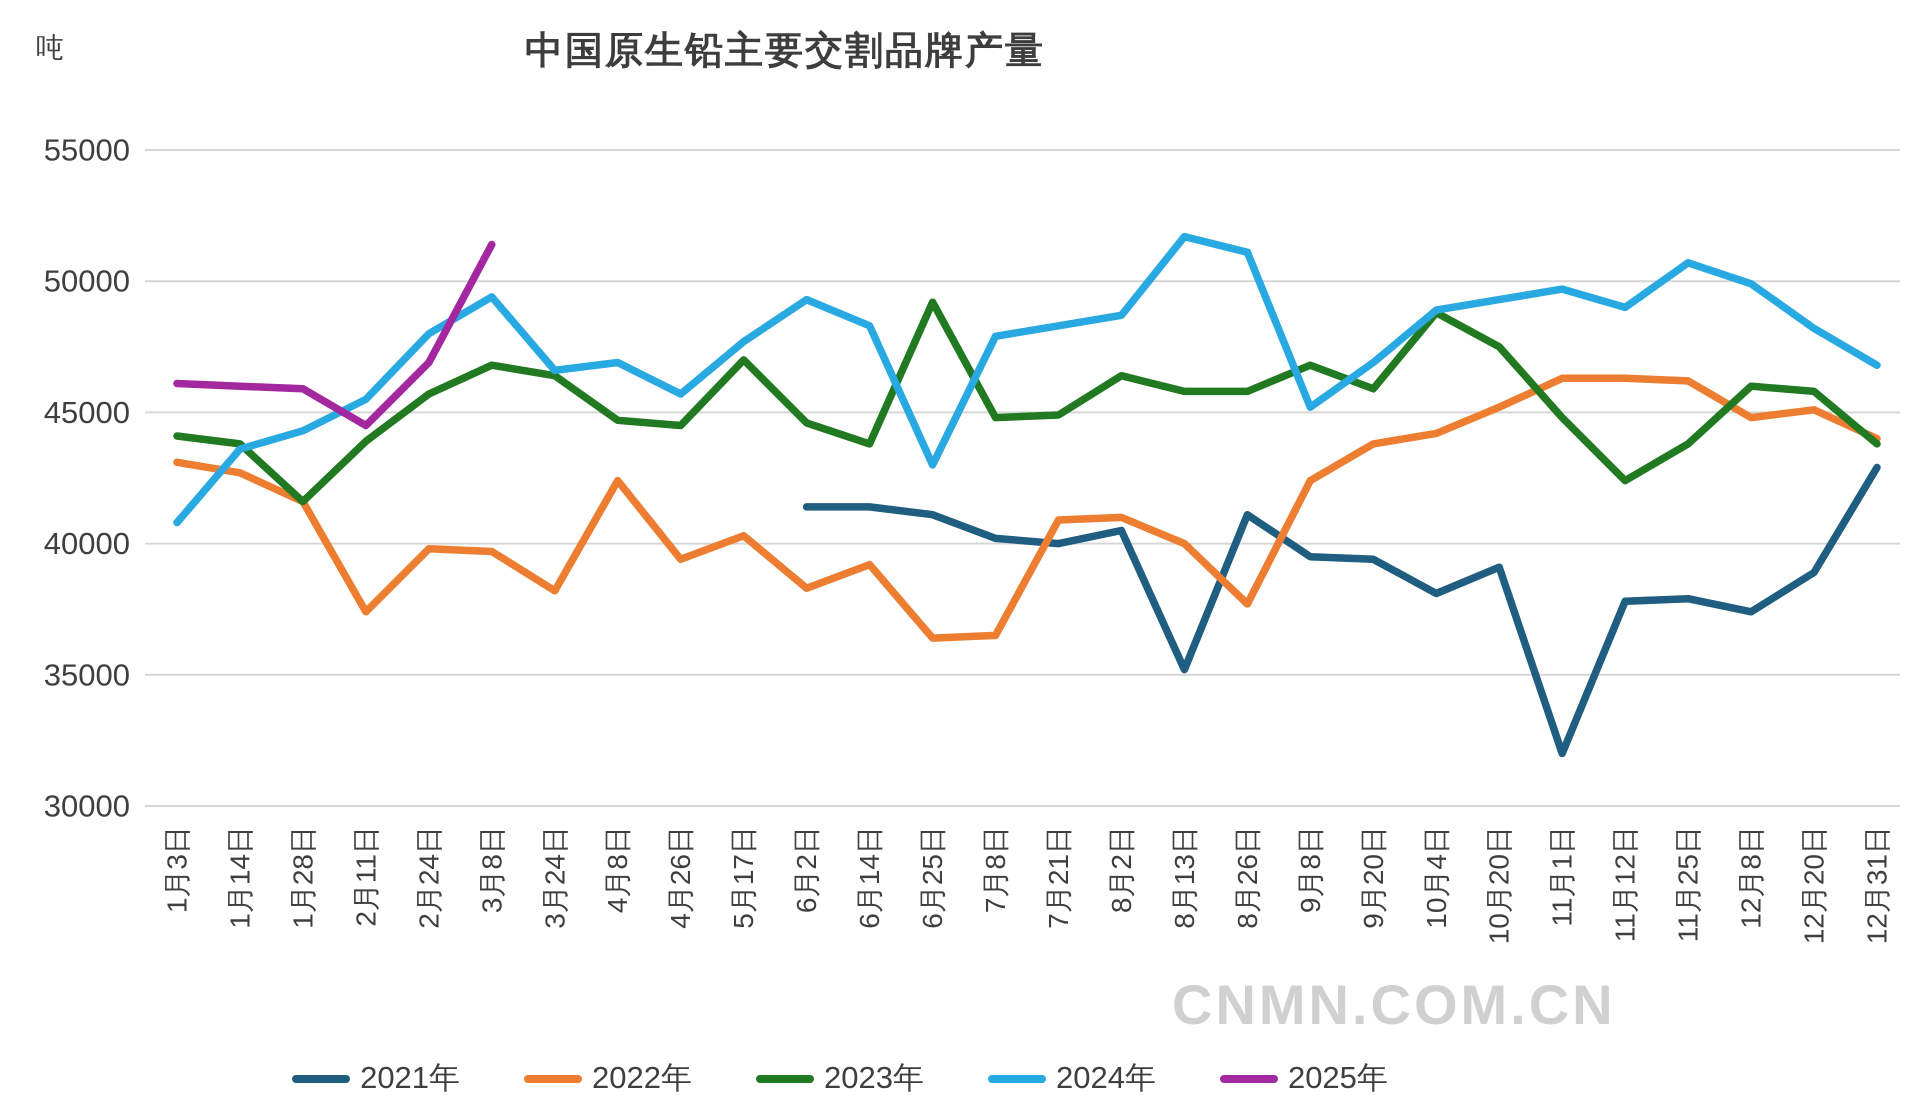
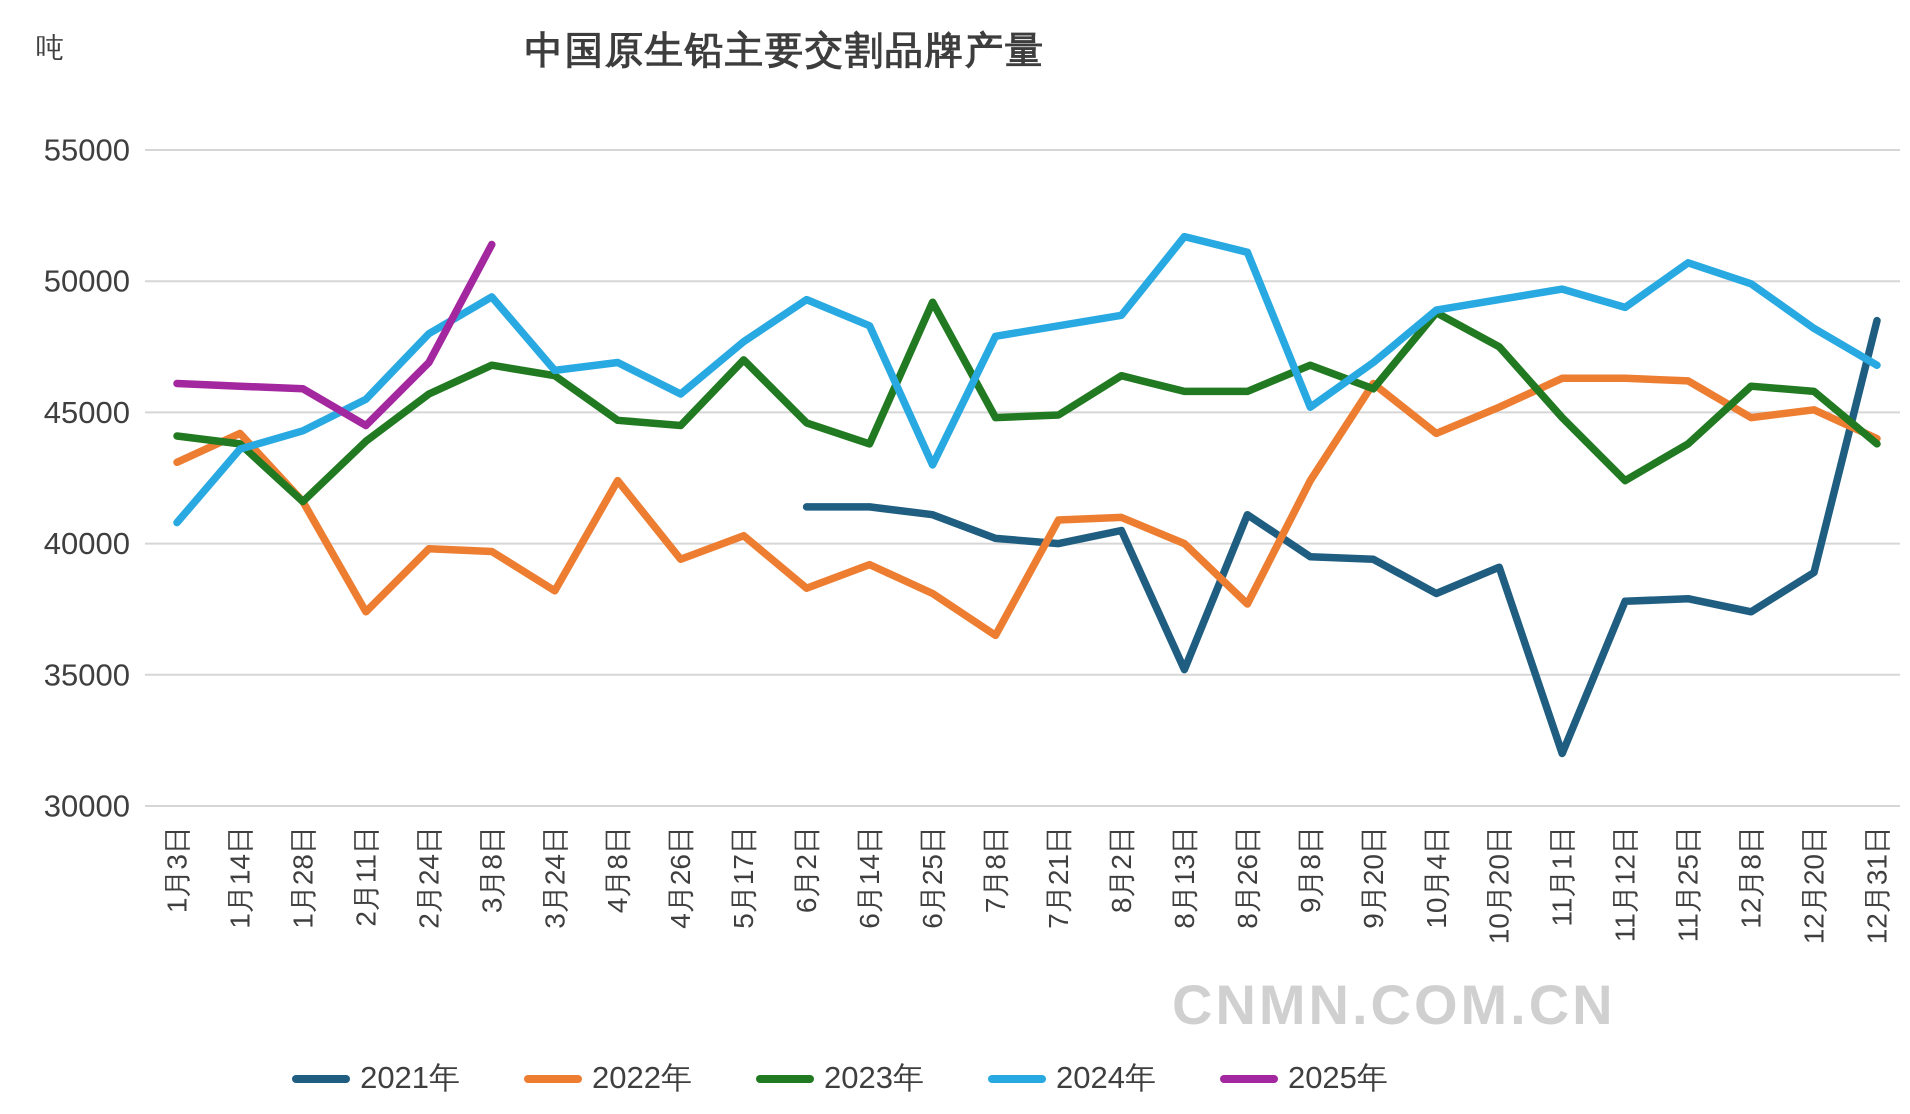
2022年/1月14日: 42700 -> 44200
2022年/6月25日: 36400 -> 38100
2022年/9月20日: 43800 -> 46100
2021年/12月31日: 42900 -> 48500
